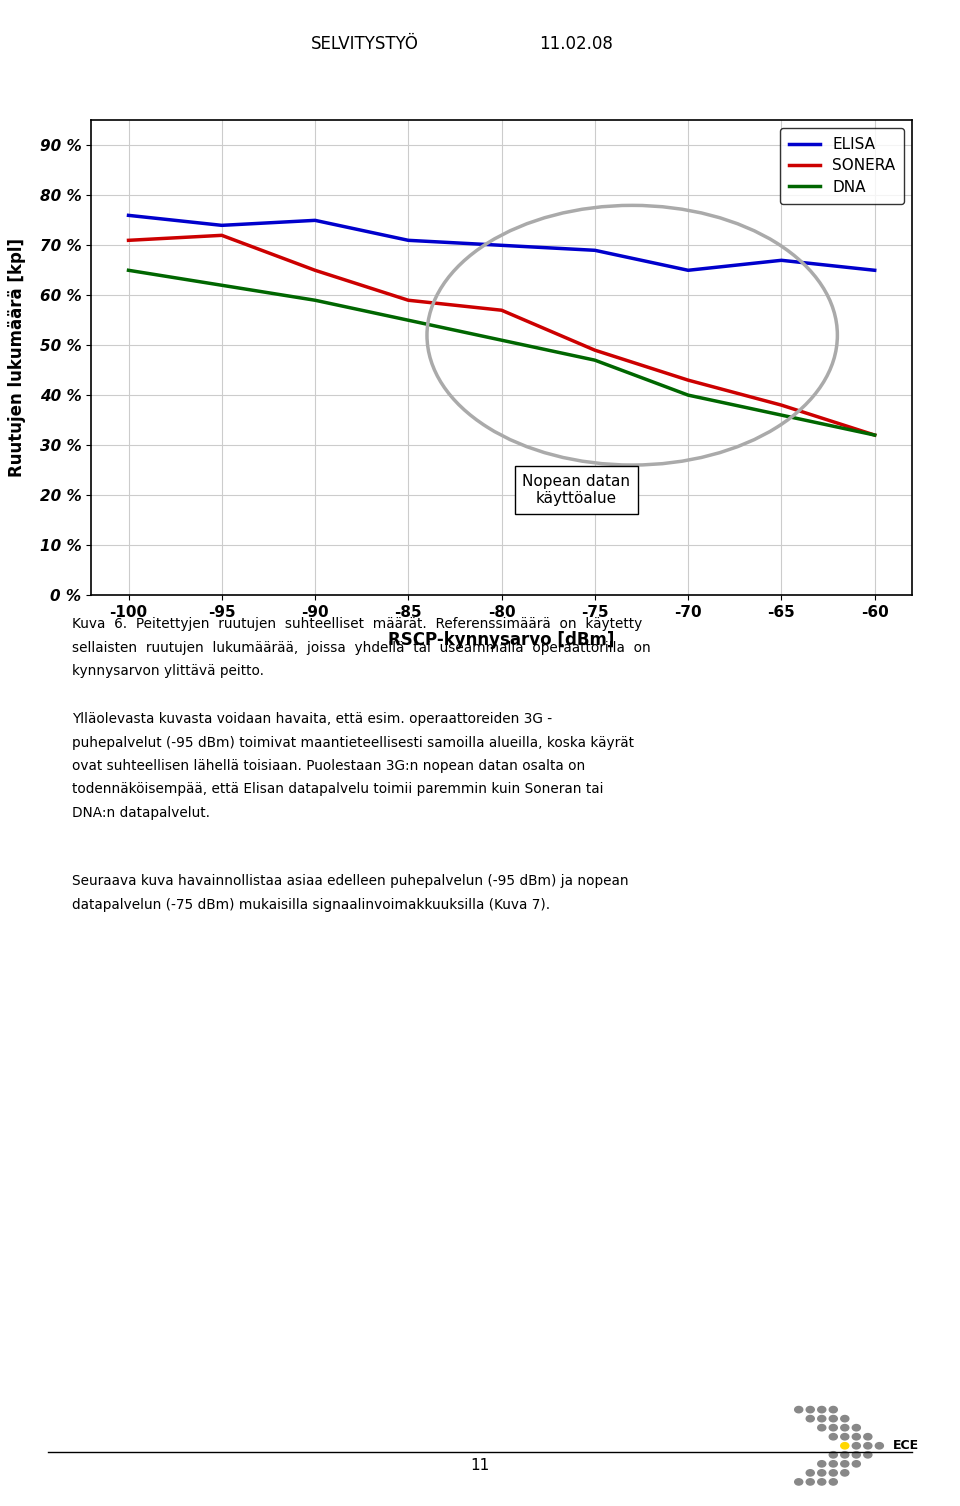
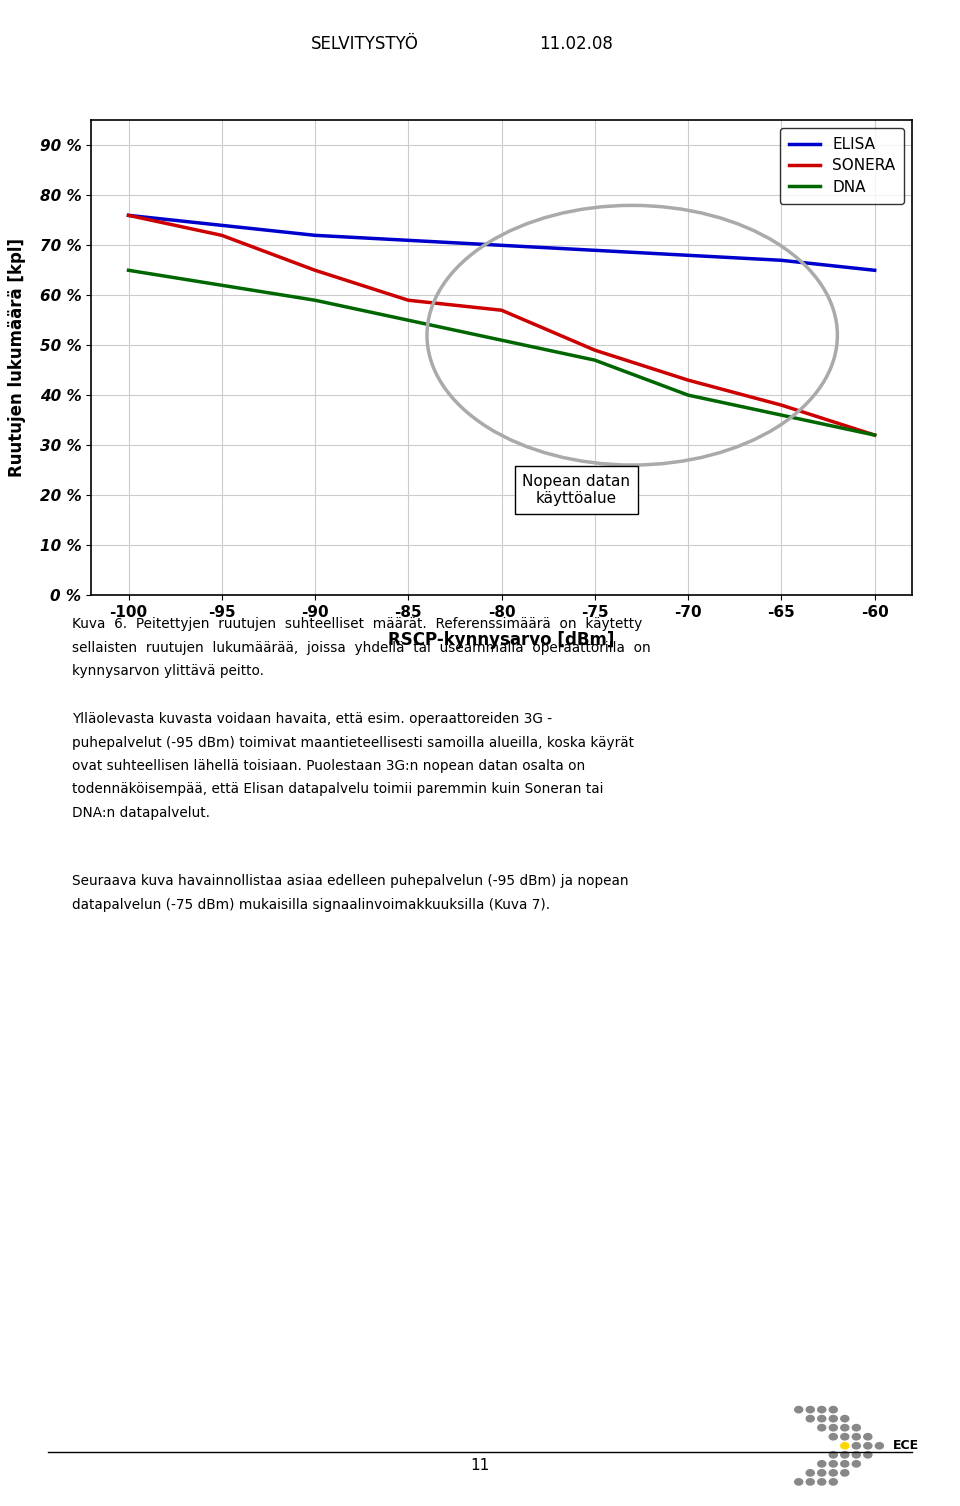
SONERA/-100: 71 % -> 76 %
ELISA/-90: 75 % -> 72 %
ELISA/-70: 65 % -> 68 %
